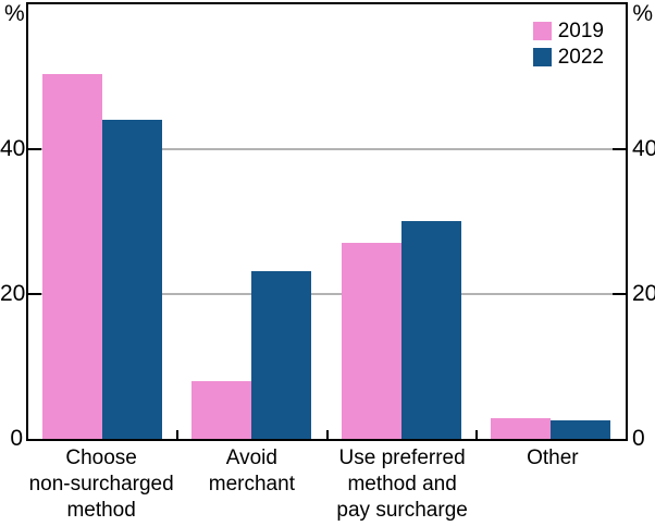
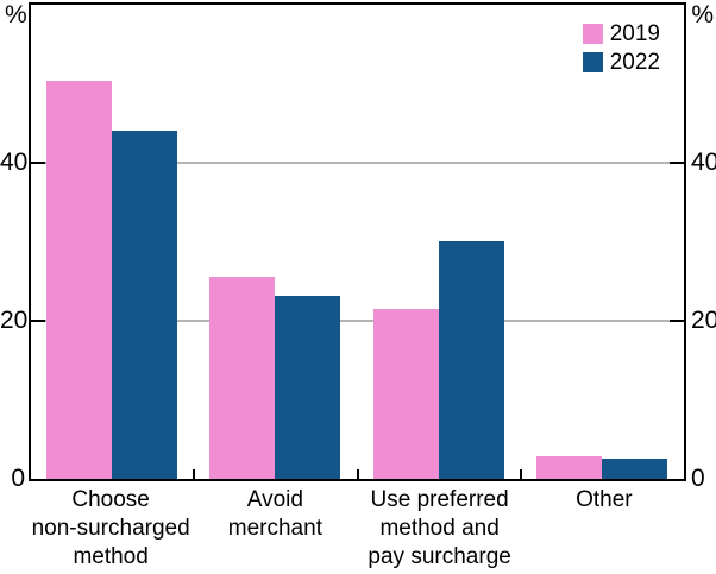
2019/Avoid merchant: 8 -> 26
2019/Use preferred method and pay surcharge: 27 -> 22
